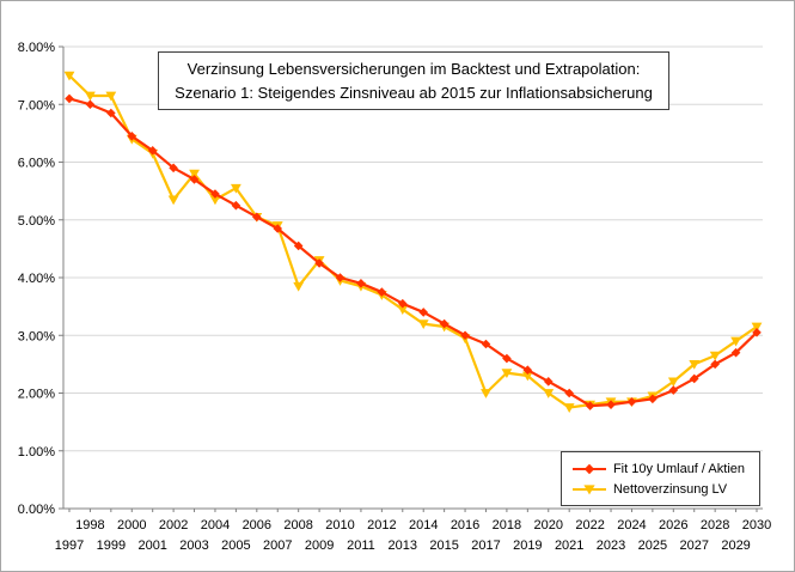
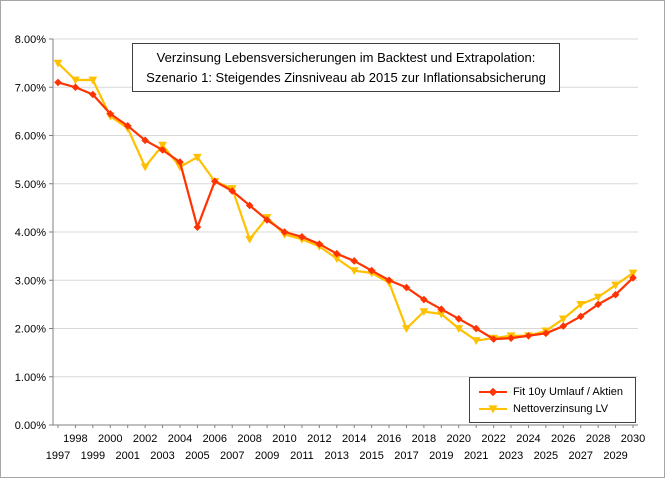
Fit 10y Umlauf / Aktien/2005: 5.2% -> 4.1%
